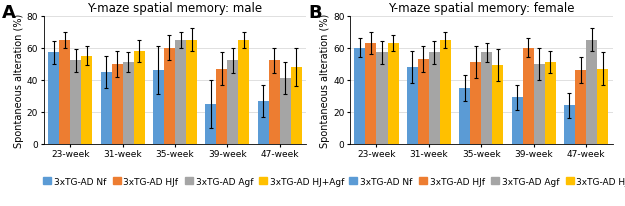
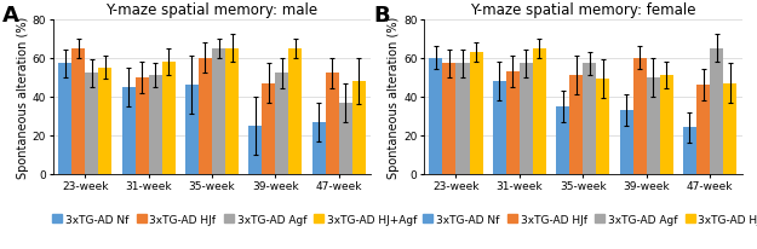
Y-maze spatial memory: male/3xTG-AD Agf/47-week: 41 -> 37
Y-maze spatial memory: female/3xTG-AD HJf/23-week: 63 -> 57
Y-maze spatial memory: female/3xTG-AD Nf/39-week: 29 -> 33
